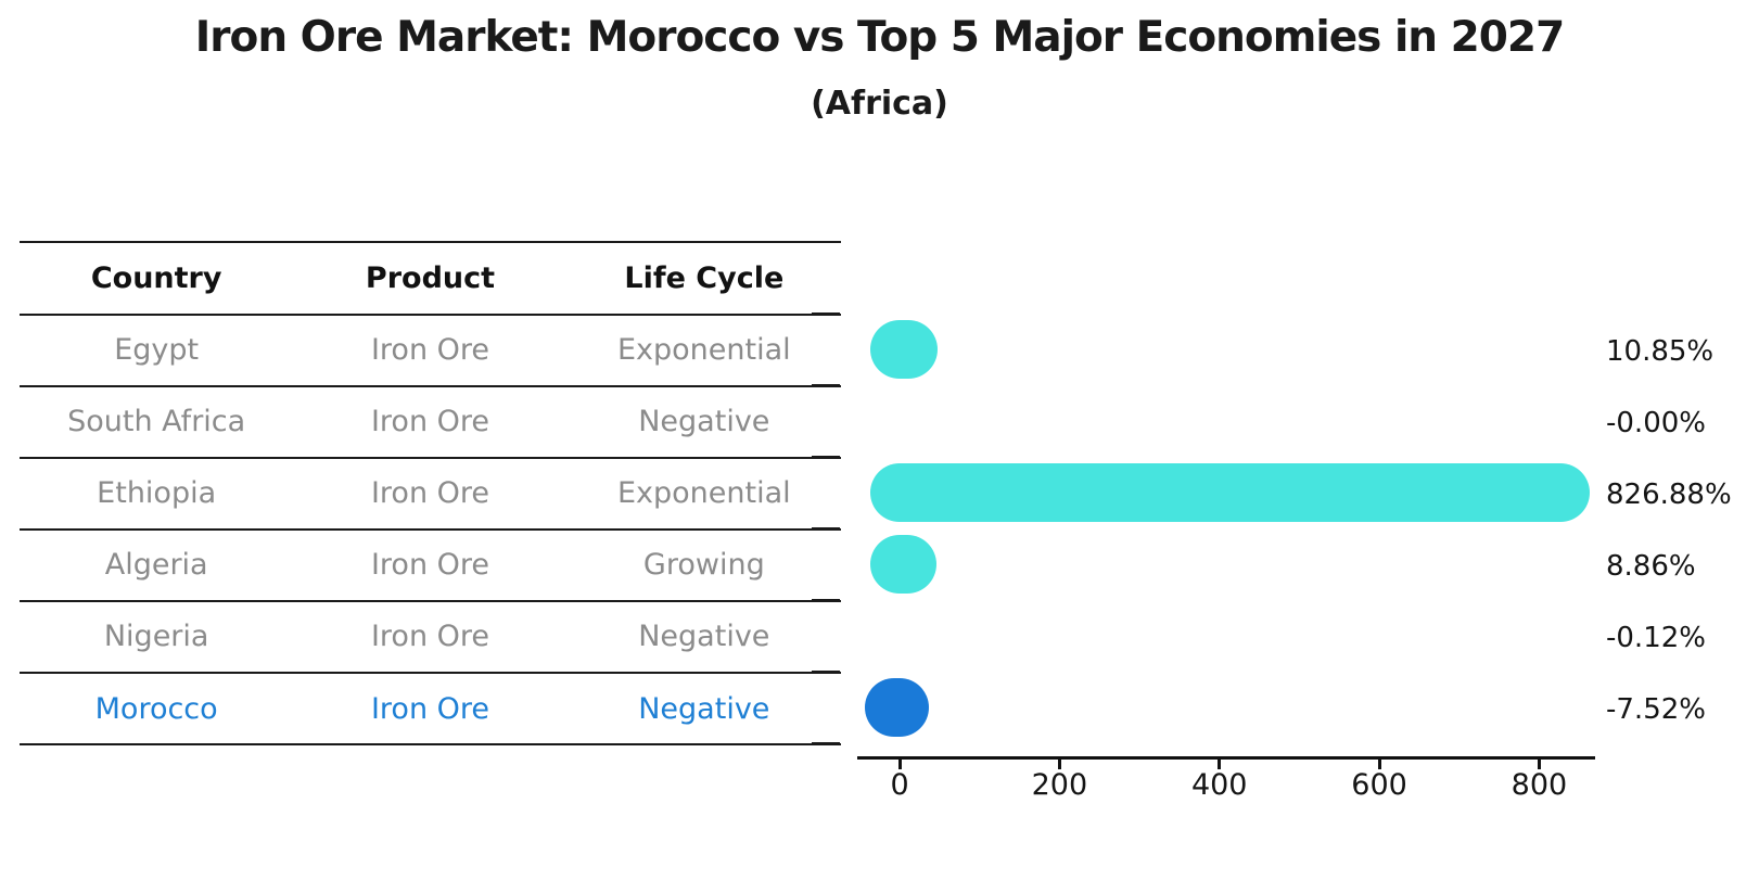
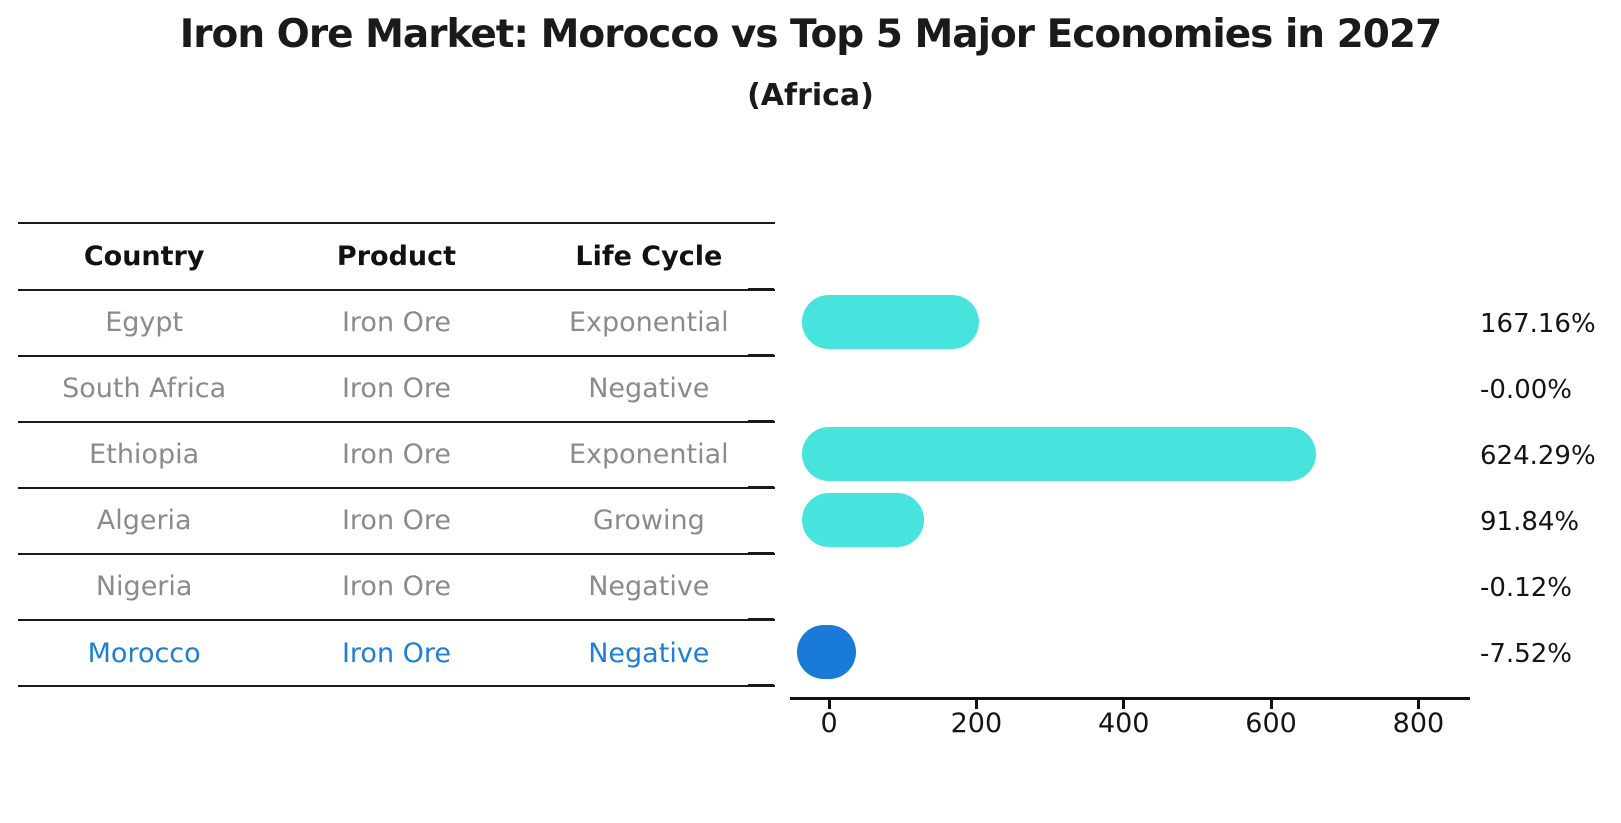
Egypt: 10.85% -> 167.16%
Ethiopia: 826.88% -> 624.29%
Algeria: 8.86% -> 91.84%
